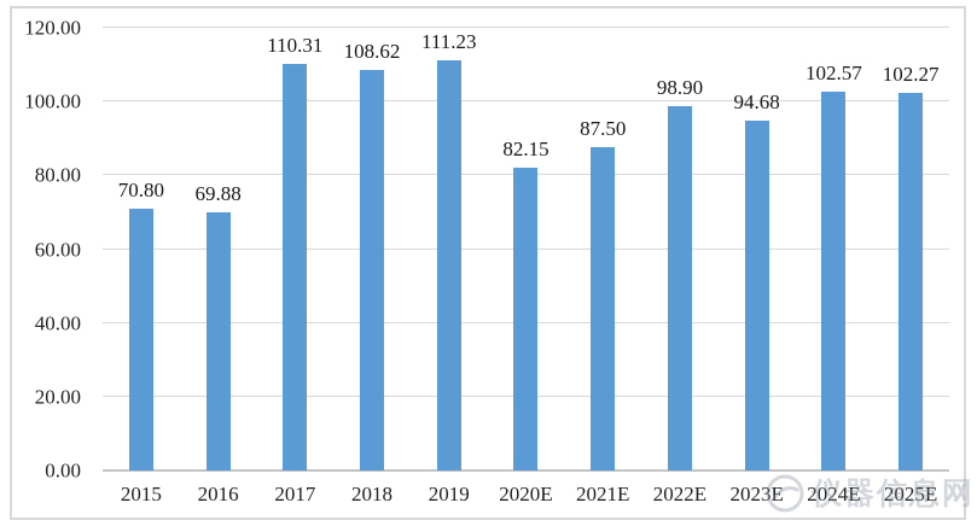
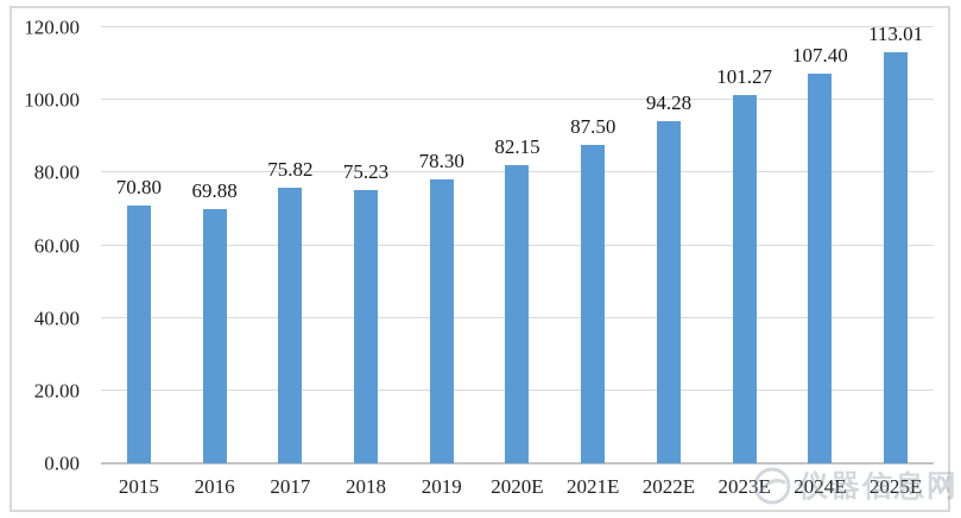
2017: 110.31 -> 75.82
2018: 108.62 -> 75.23
2019: 111.23 -> 78.30
2022E: 98.90 -> 94.28
2023E: 94.68 -> 101.27
2024E: 102.57 -> 107.40
2025E: 102.27 -> 113.01
